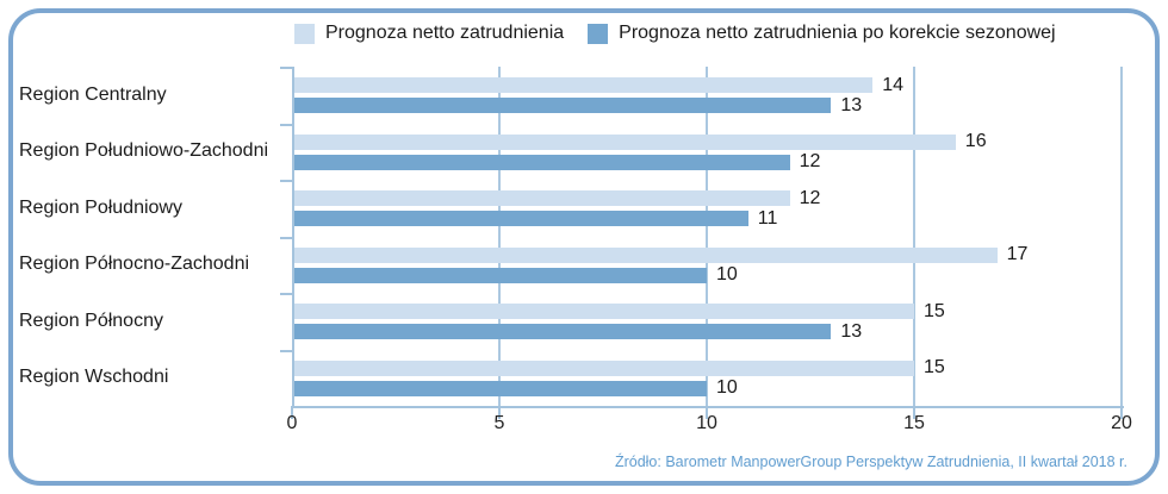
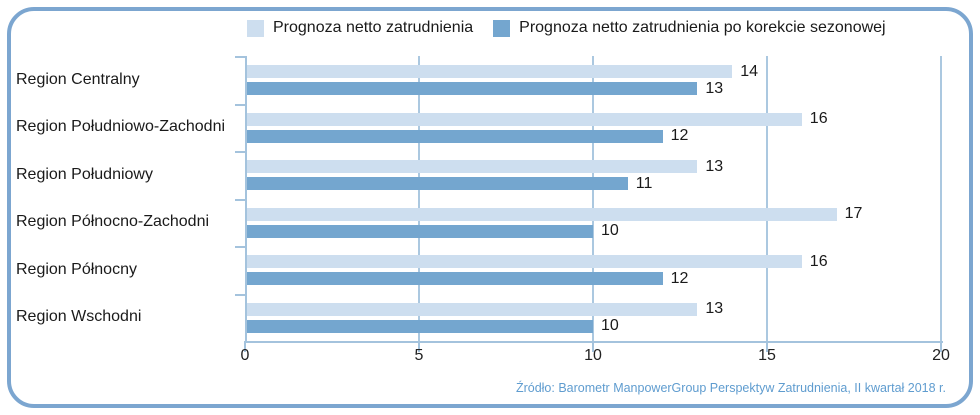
Prognoza netto zatrudnienia/Region Południowy: 12 -> 13
Prognoza netto zatrudnienia/Region Północny: 15 -> 16
Prognoza netto zatrudnienia po korekcie sezonowej/Region Północny: 13 -> 12
Prognoza netto zatrudnienia/Region Wschodni: 15 -> 13
